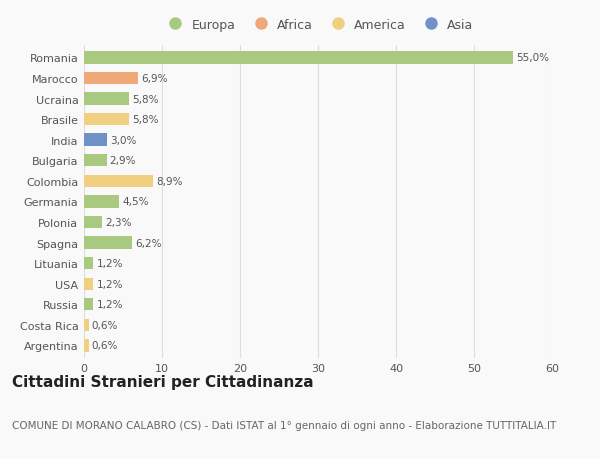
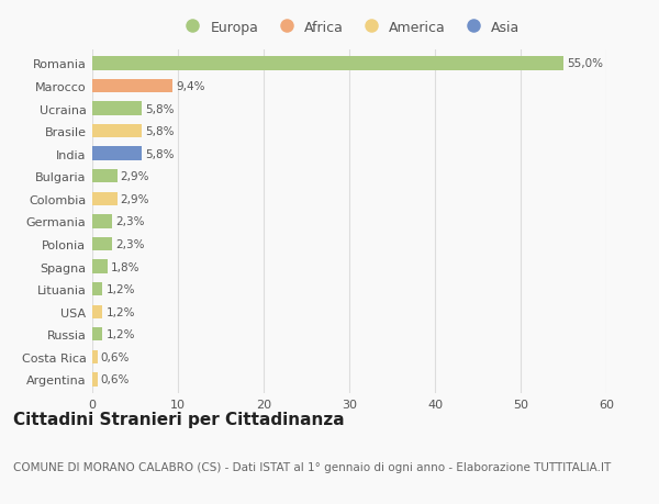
Marocco: 6,9% -> 9,4%
India: 3,0% -> 5,8%
Colombia: 8,9% -> 2,9%
Germania: 4,5% -> 2,3%
Spagna: 6,2% -> 1,8%
